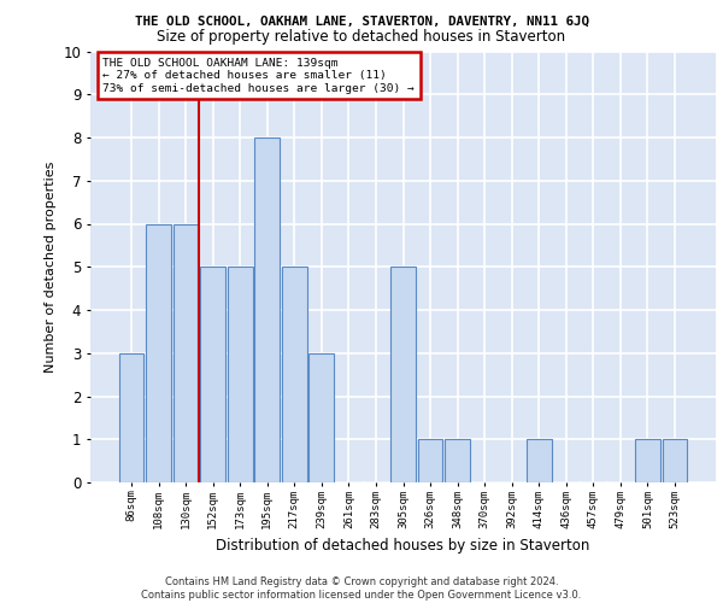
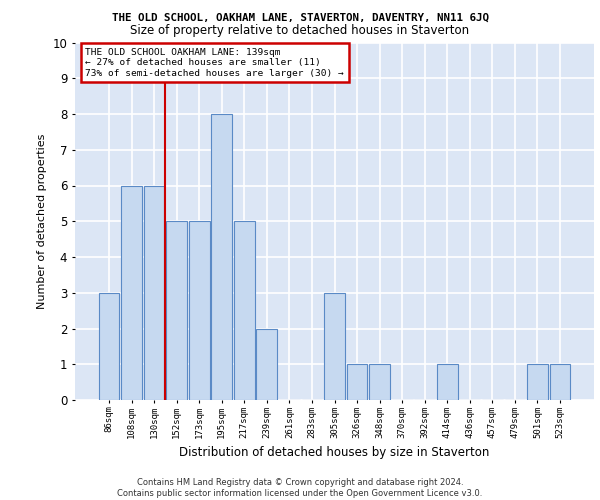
239sqm: 3 -> 2
305sqm: 5 -> 3
